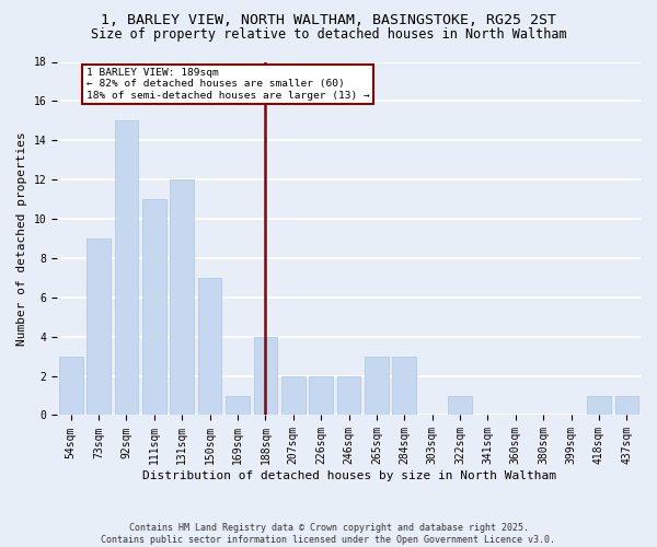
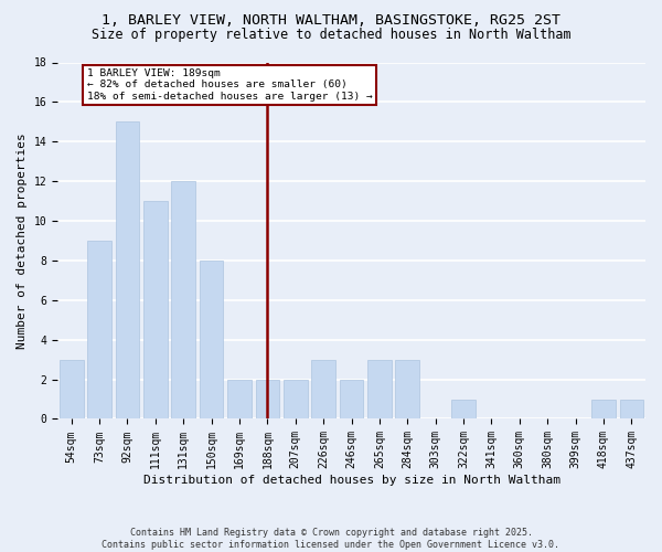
150sqm: 7 -> 8
169sqm: 1 -> 2
188sqm: 4 -> 2
226sqm: 2 -> 3
